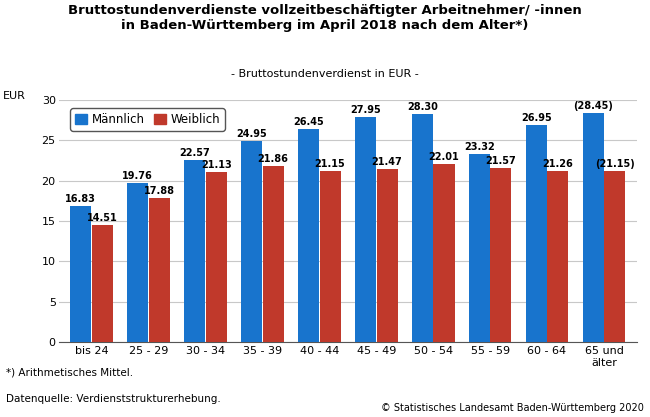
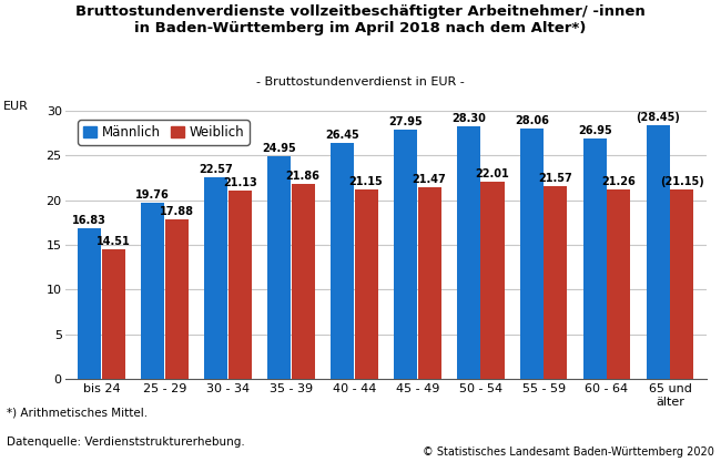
Männlich/55 - 59: 23.32 -> 28.06
